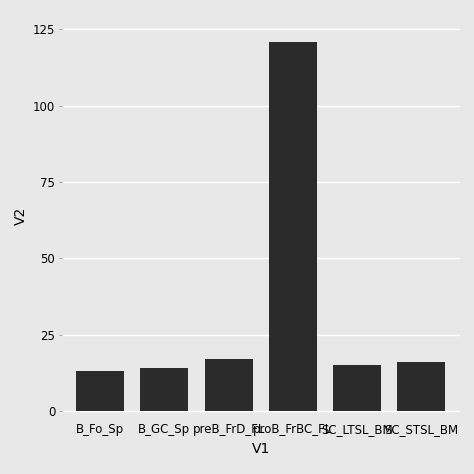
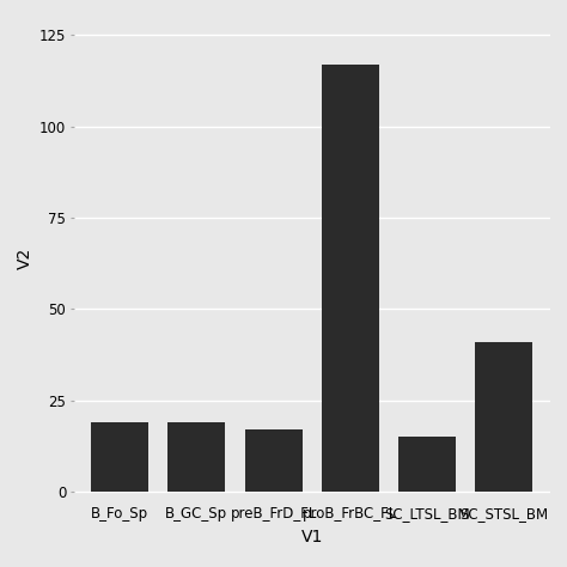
B_Fo_Sp: 13 -> 19
B_GC_Sp: 14 -> 19
proB_FrBC_FL: 121 -> 117
SC_STSL_BM: 16 -> 41
